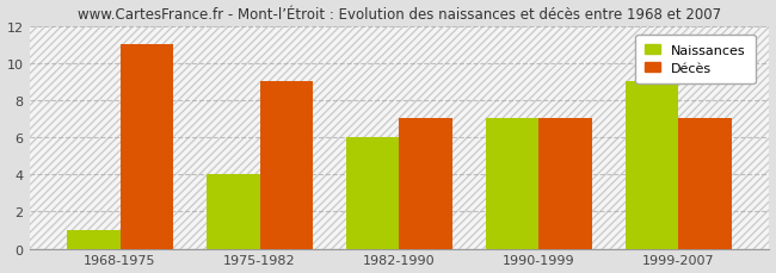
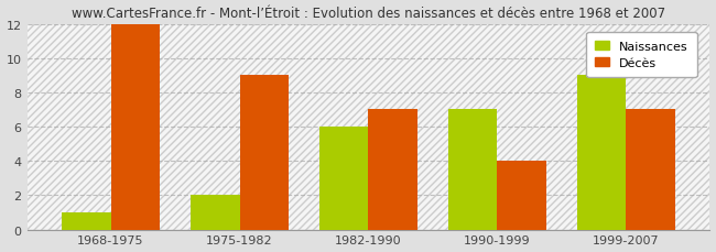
Décès/1968-1975: 11 -> 12
Naissances/1975-1982: 4 -> 2
Décès/1990-1999: 7 -> 4
